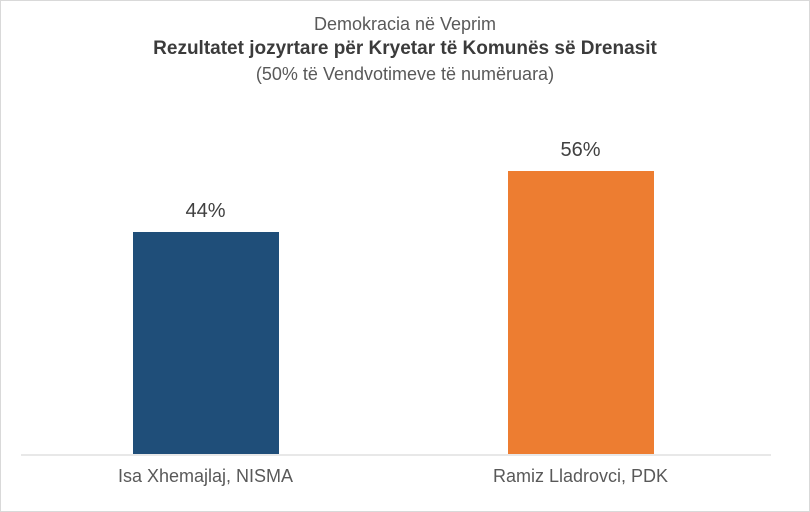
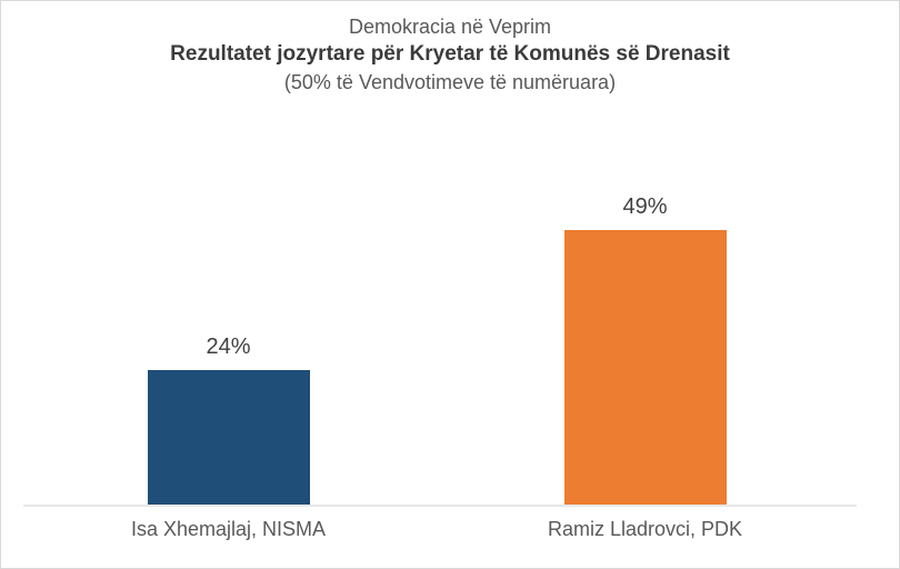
Isa Xhemajlaj, NISMA: 44% -> 24%
Ramiz Lladrovci, PDK: 56% -> 49%
